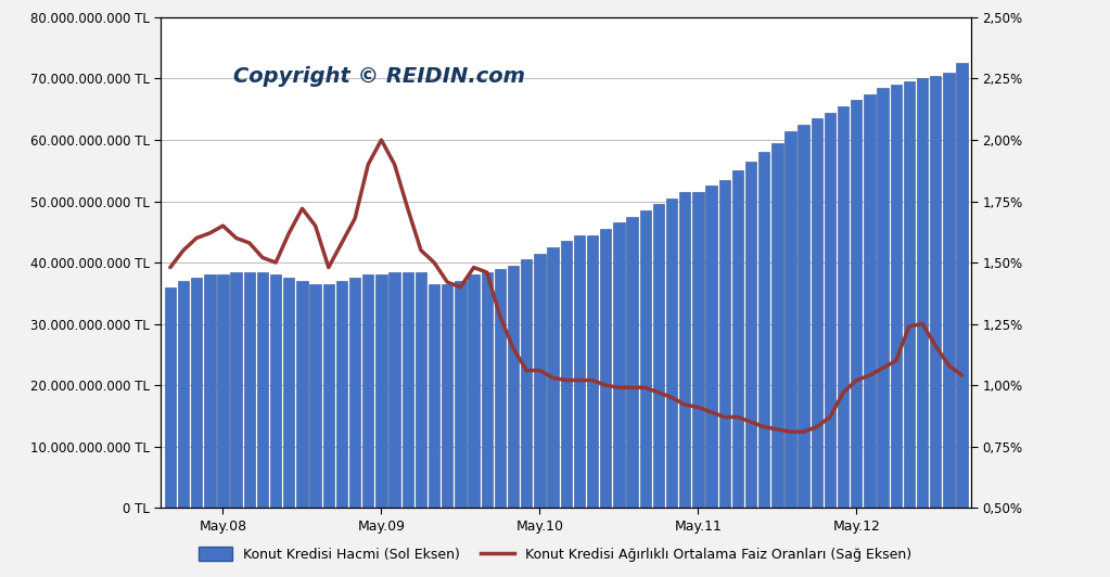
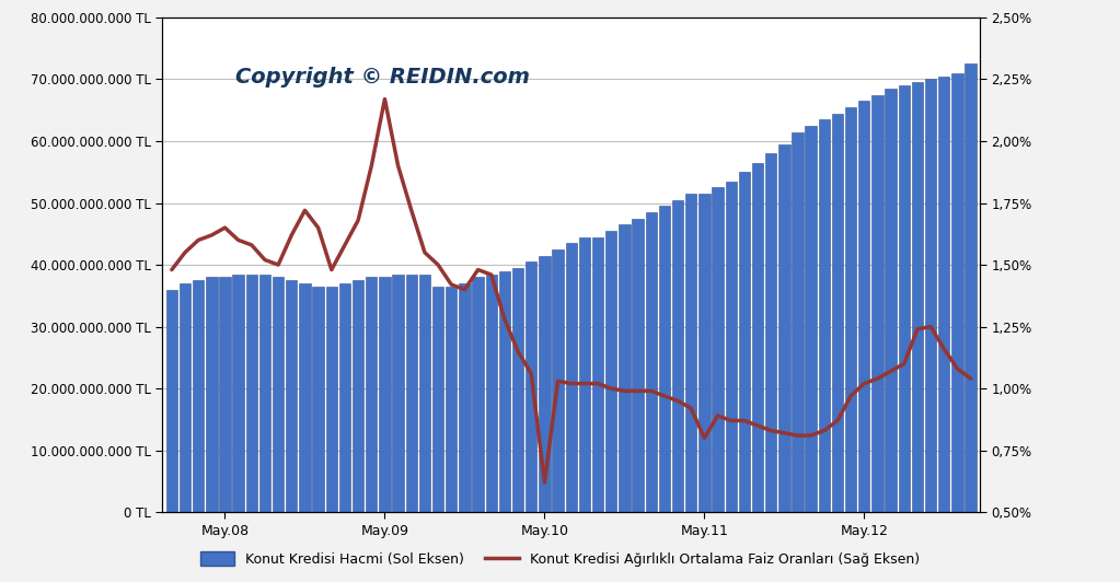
Konut Kredisi Ağırlıklı Ortalama Faiz Oranları (Sağ Eksen)/May.09: 2,00% -> 2,17%
Konut Kredisi Ağırlıklı Ortalama Faiz Oranları (Sağ Eksen)/May.10: 1,06% -> 0,62%
Konut Kredisi Ağırlıklı Ortalama Faiz Oranları (Sağ Eksen)/May.11: 0,91% -> 0,80%
